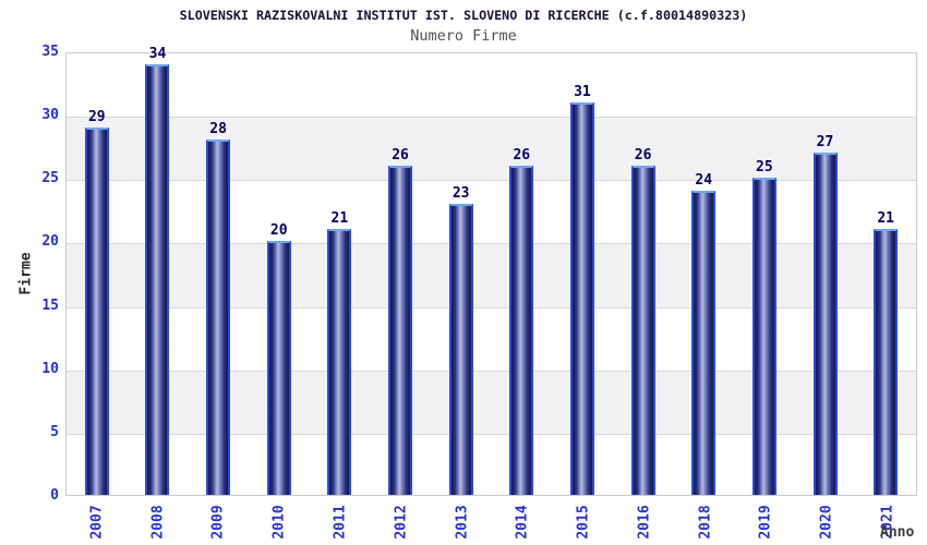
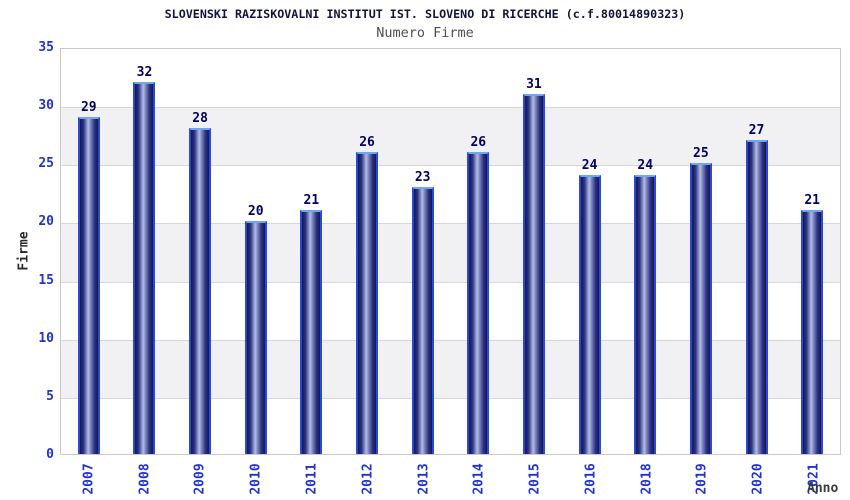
2008: 34 -> 32
2016: 26 -> 24
